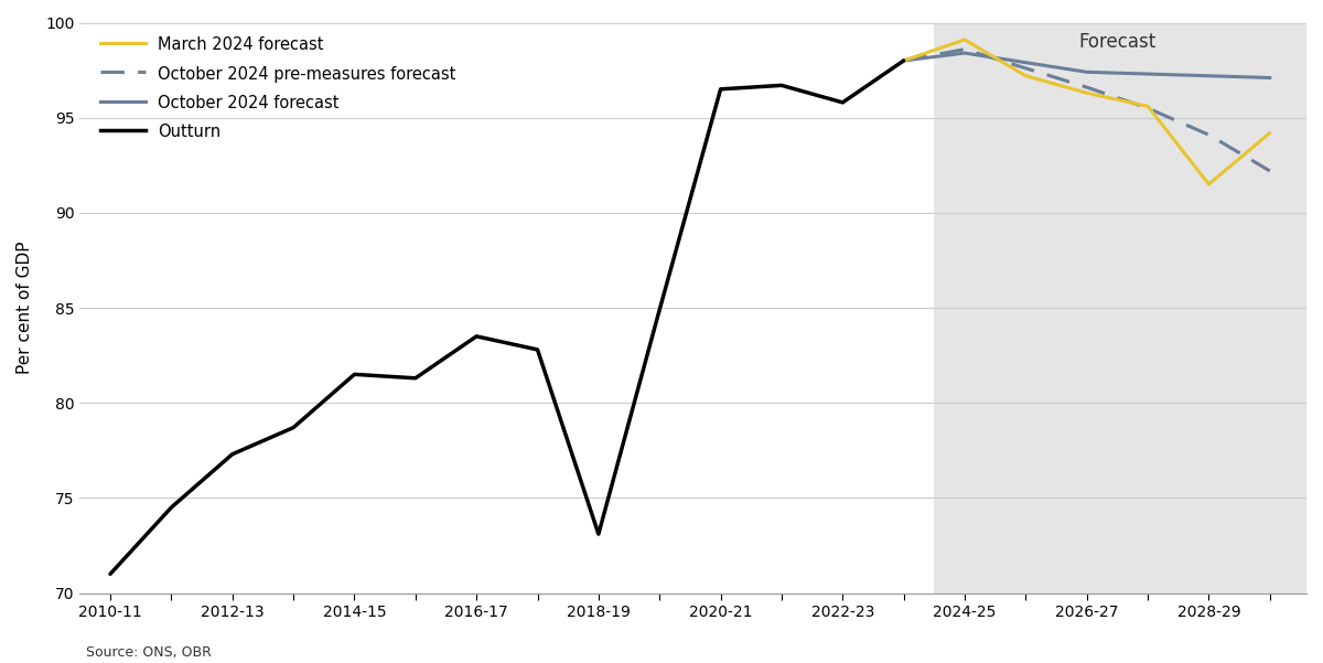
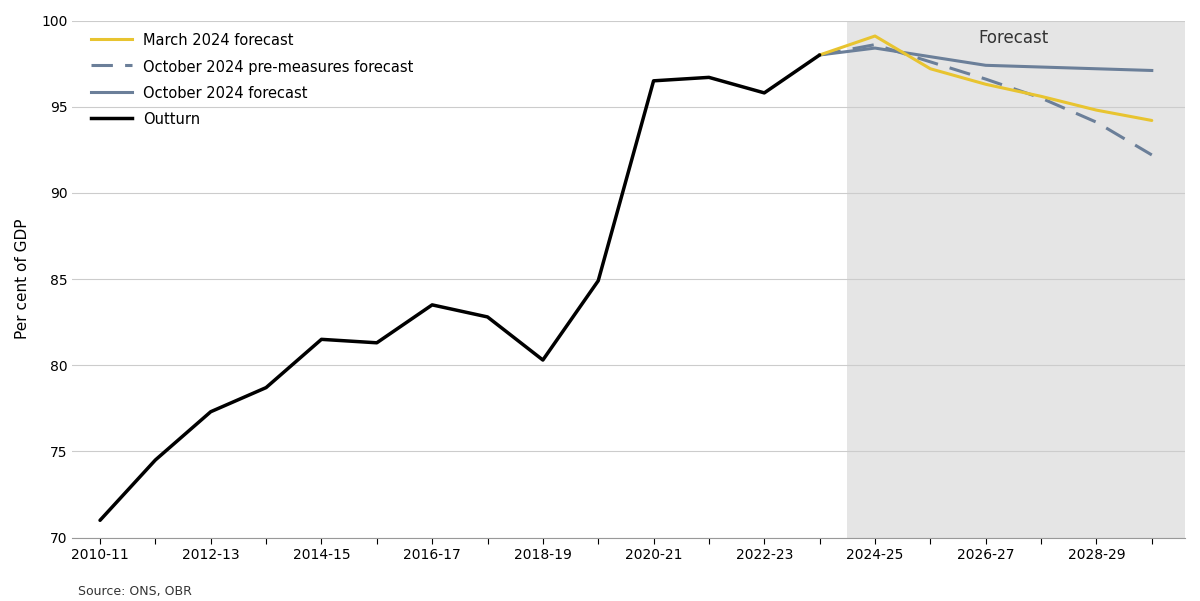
Outturn/2018-19: 73.1 -> 80.3
March 2024 forecast/2028-29: 91.5 -> 94.8
